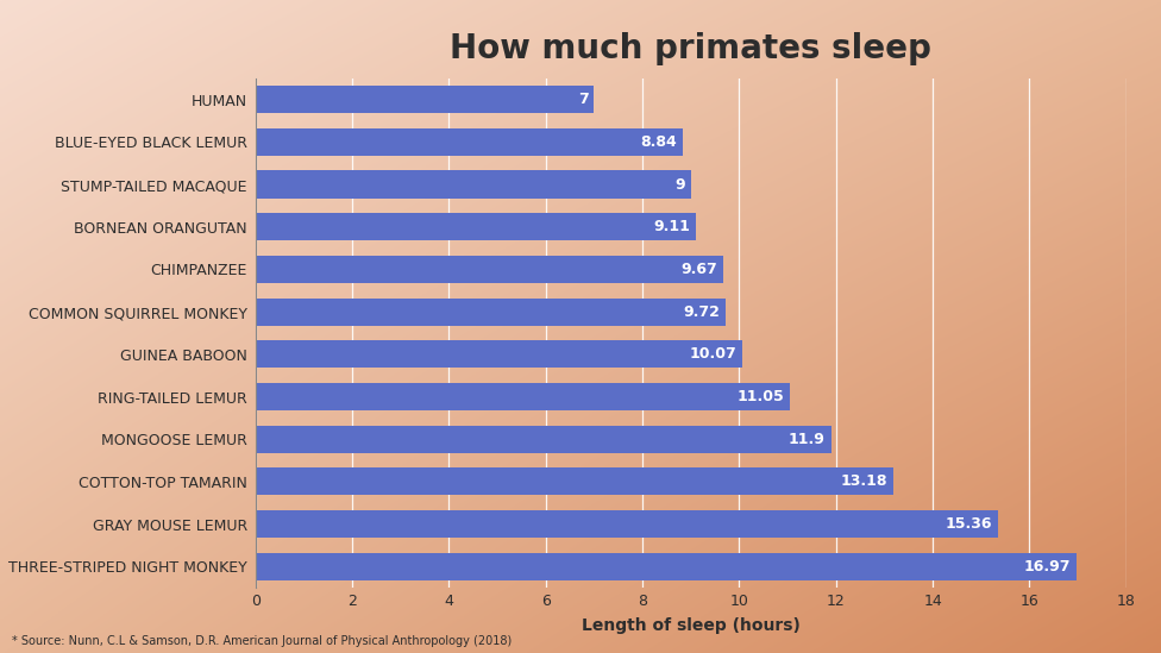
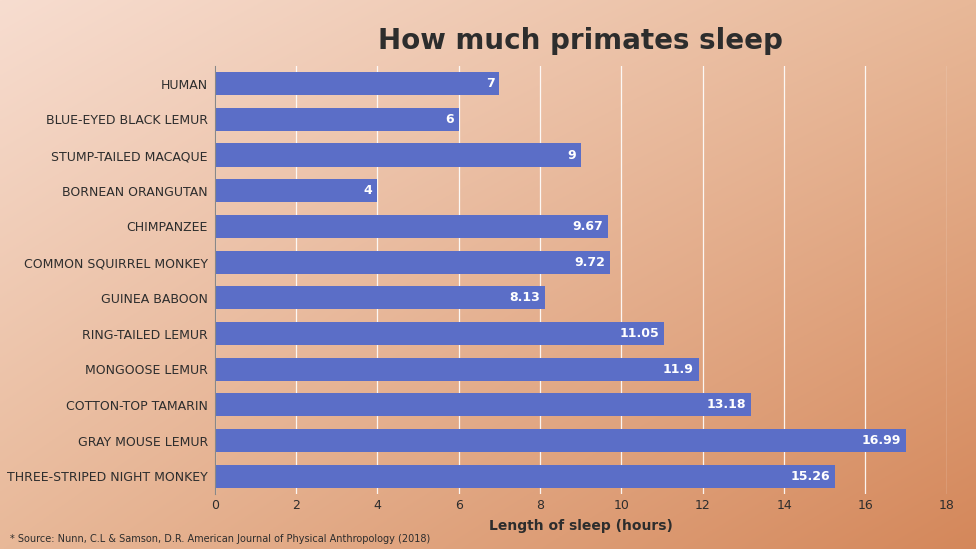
BLUE-EYED BLACK LEMUR: 8.84 -> 6
BORNEAN ORANGUTAN: 9.11 -> 4
GUINEA BABOON: 10.07 -> 8.13
GRAY MOUSE LEMUR: 15.36 -> 16.99
THREE-STRIPED NIGHT MONKEY: 16.97 -> 15.26
